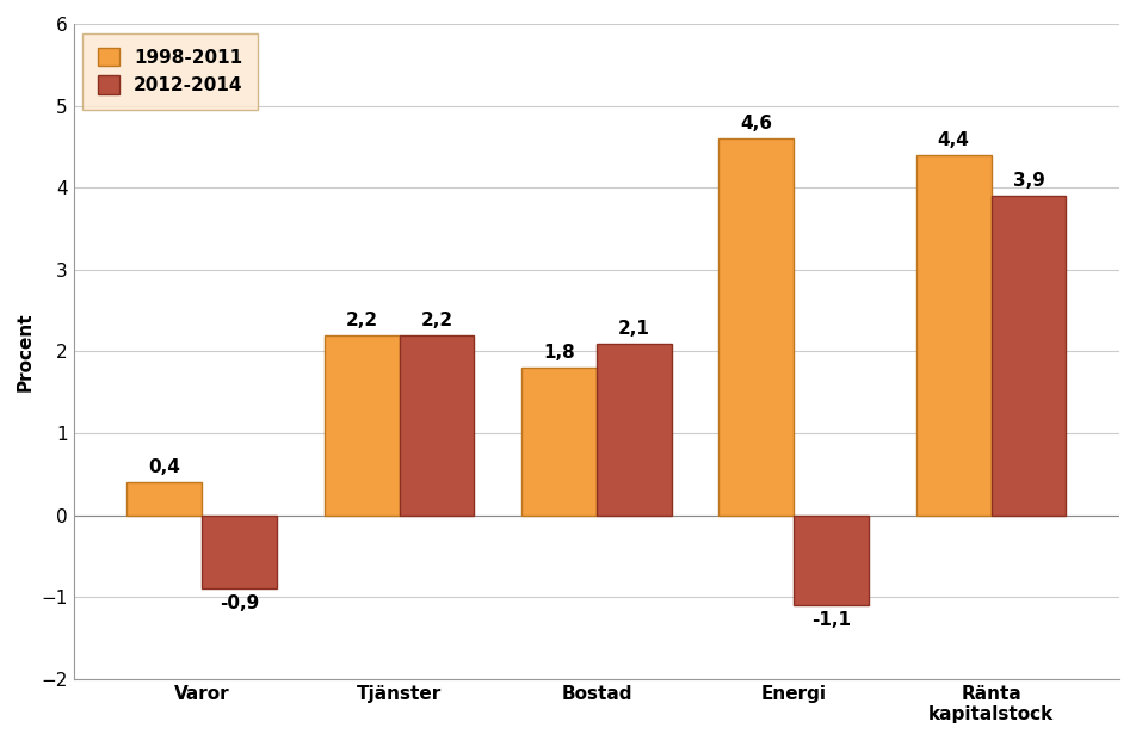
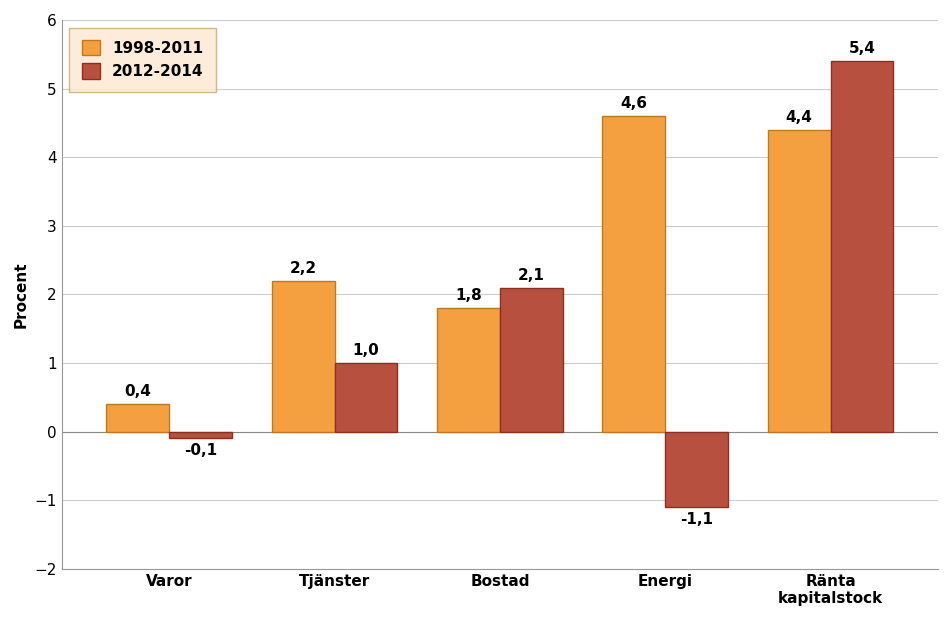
2012-2014/Varor: -0,9 -> -0,1
2012-2014/Tjänster: 2,2 -> 1,0
2012-2014/Ränta kapitalstock: 3,9 -> 5,4
